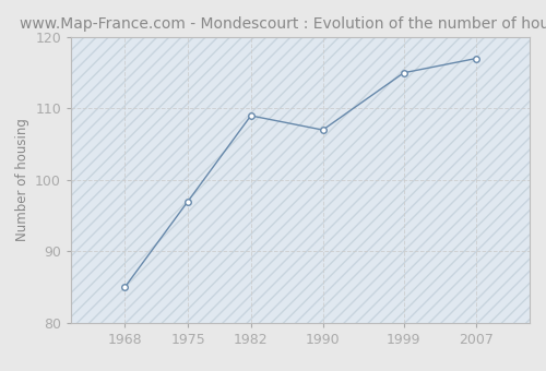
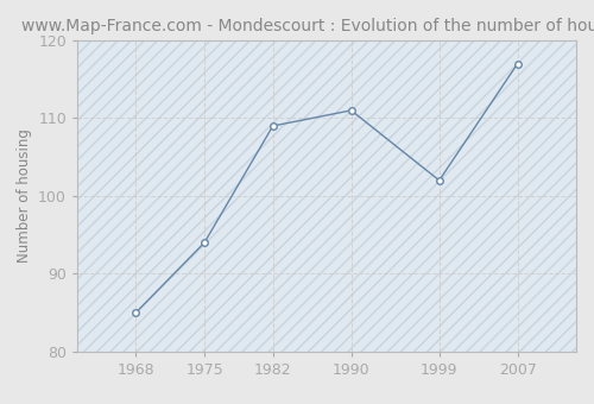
1975: 97 -> 94
1990: 107 -> 111
1999: 115 -> 102
